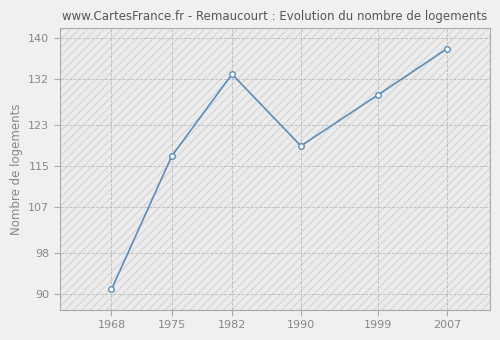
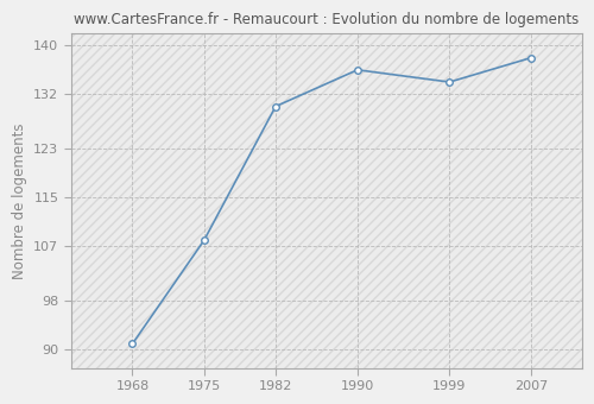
1975: 117 -> 108
1982: 133 -> 130
1990: 119 -> 136
1999: 129 -> 134
